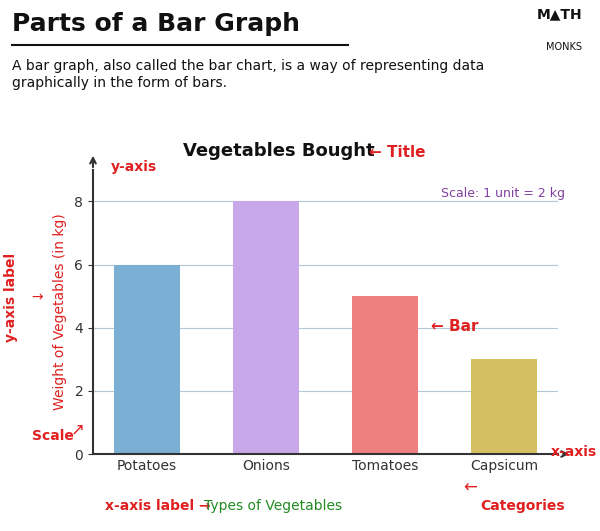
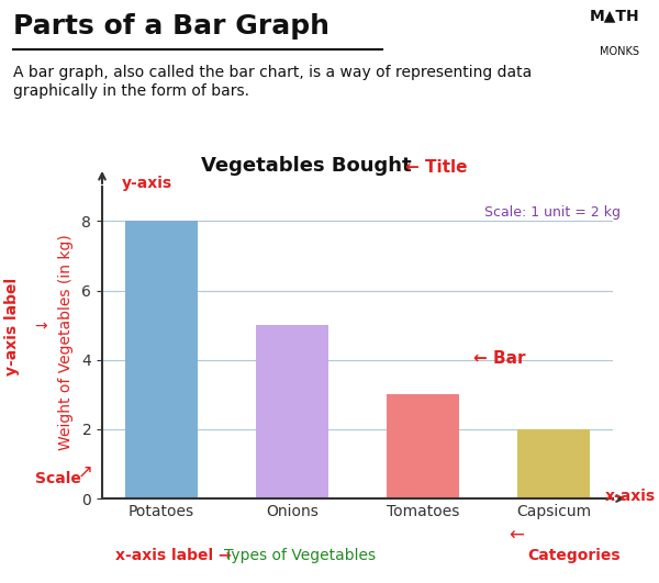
Potatoes: 6 -> 8
Onions: 8 -> 5
Tomatoes: 5 -> 3
Capsicum: 3 -> 2
